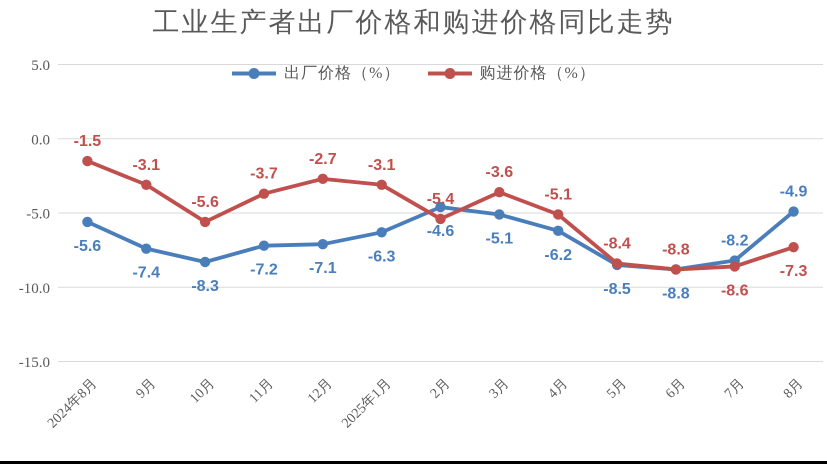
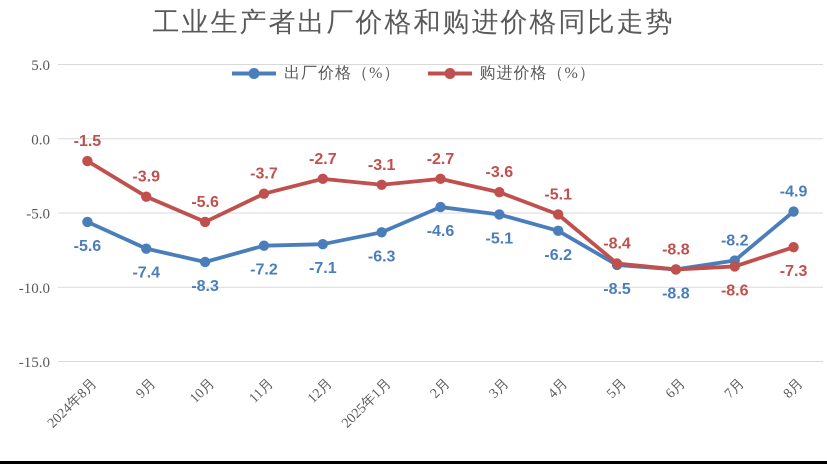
购进价格（%）/9月: -3.1 -> -3.9
购进价格（%）/2月: -5.4 -> -2.7
